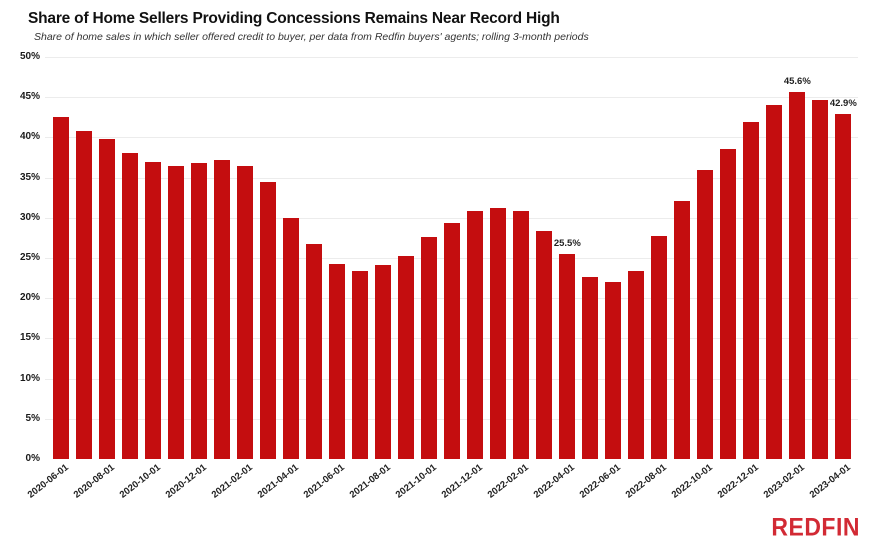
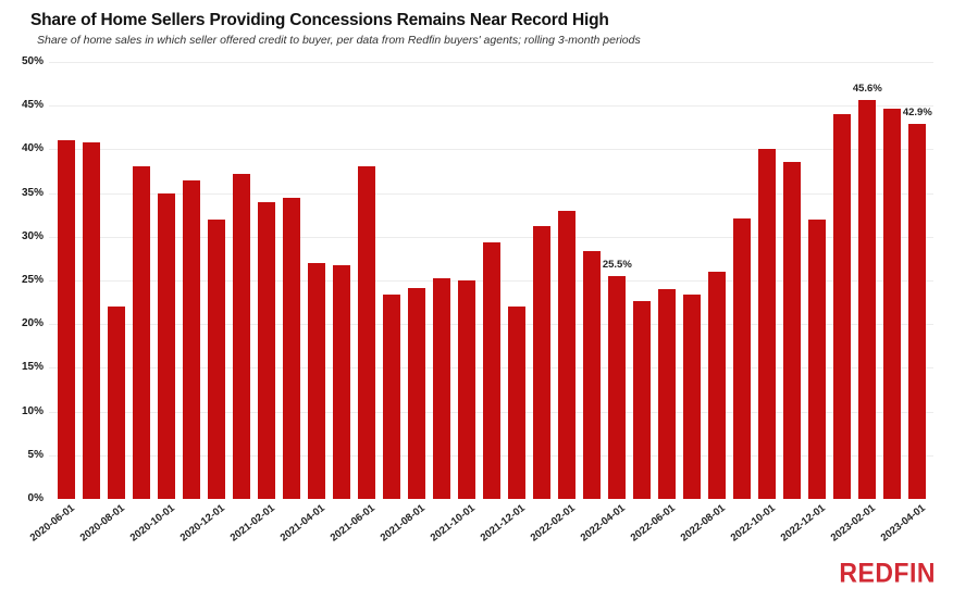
2020-06-01: 42% -> 41%
2020-08-01: 40% -> 22%
2020-10-01: 37% -> 35%
2020-12-01: 37% -> 32%
2021-02-01: 36% -> 34%
2021-04-01: 30% -> 27%
2021-06-01: 24% -> 38%
2021-10-01: 28% -> 25%
2021-12-01: 31% -> 22%
2022-02-01: 31% -> 33%
2022-06-01: 22% -> 24%
2022-08-01: 28% -> 26%
2022-10-01: 36% -> 40%
2022-12-01: 42% -> 32%
